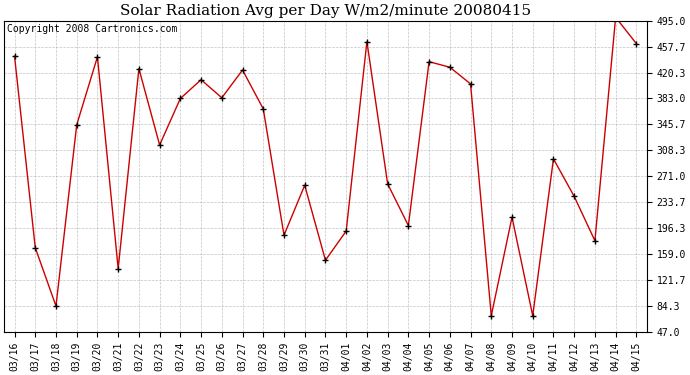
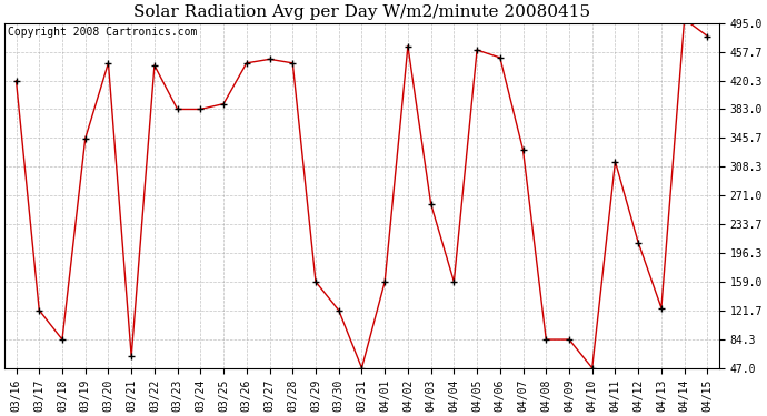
03/16: 444 -> 420
03/17: 168 -> 122
03/21: 138 -> 62
03/22: 426 -> 440
03/23: 316 -> 383
03/25: 410 -> 390
03/26: 384 -> 443
03/27: 424 -> 448
03/28: 368 -> 443
03/29: 186 -> 159
03/30: 258 -> 122
03/31: 150 -> 47
04/01: 192 -> 159
04/04: 200 -> 159
04/05: 436 -> 460
04/06: 428 -> 450
04/07: 404 -> 330
04/08: 70 -> 84
04/09: 212 -> 84
04/10: 70 -> 47
04/11: 296 -> 315
04/12: 242 -> 210
04/13: 178 -> 125
04/15: 462 -> 478
